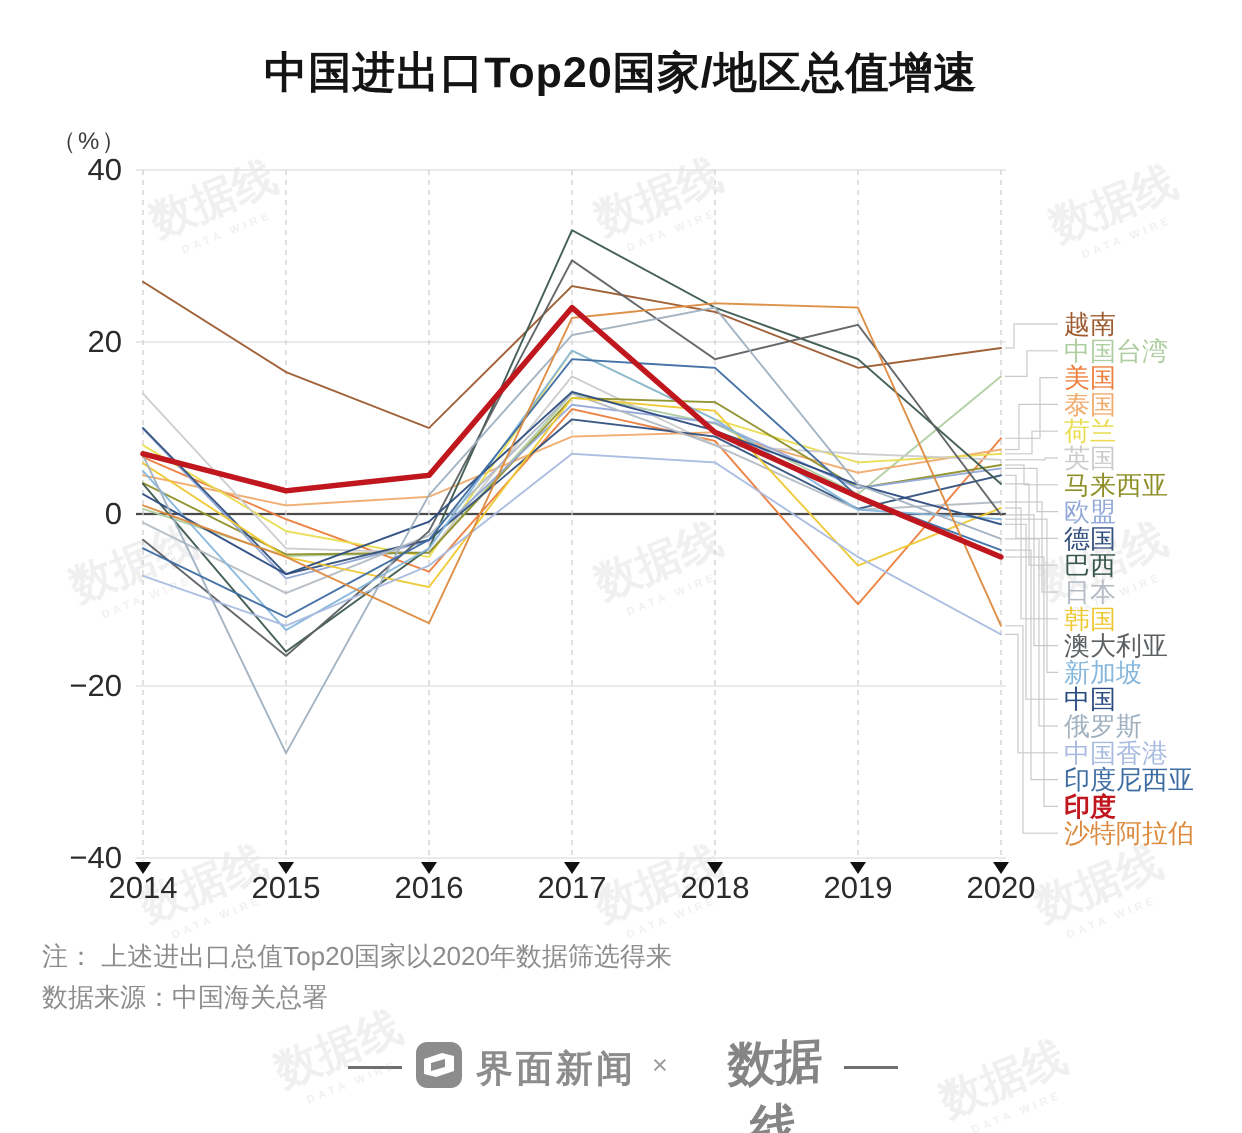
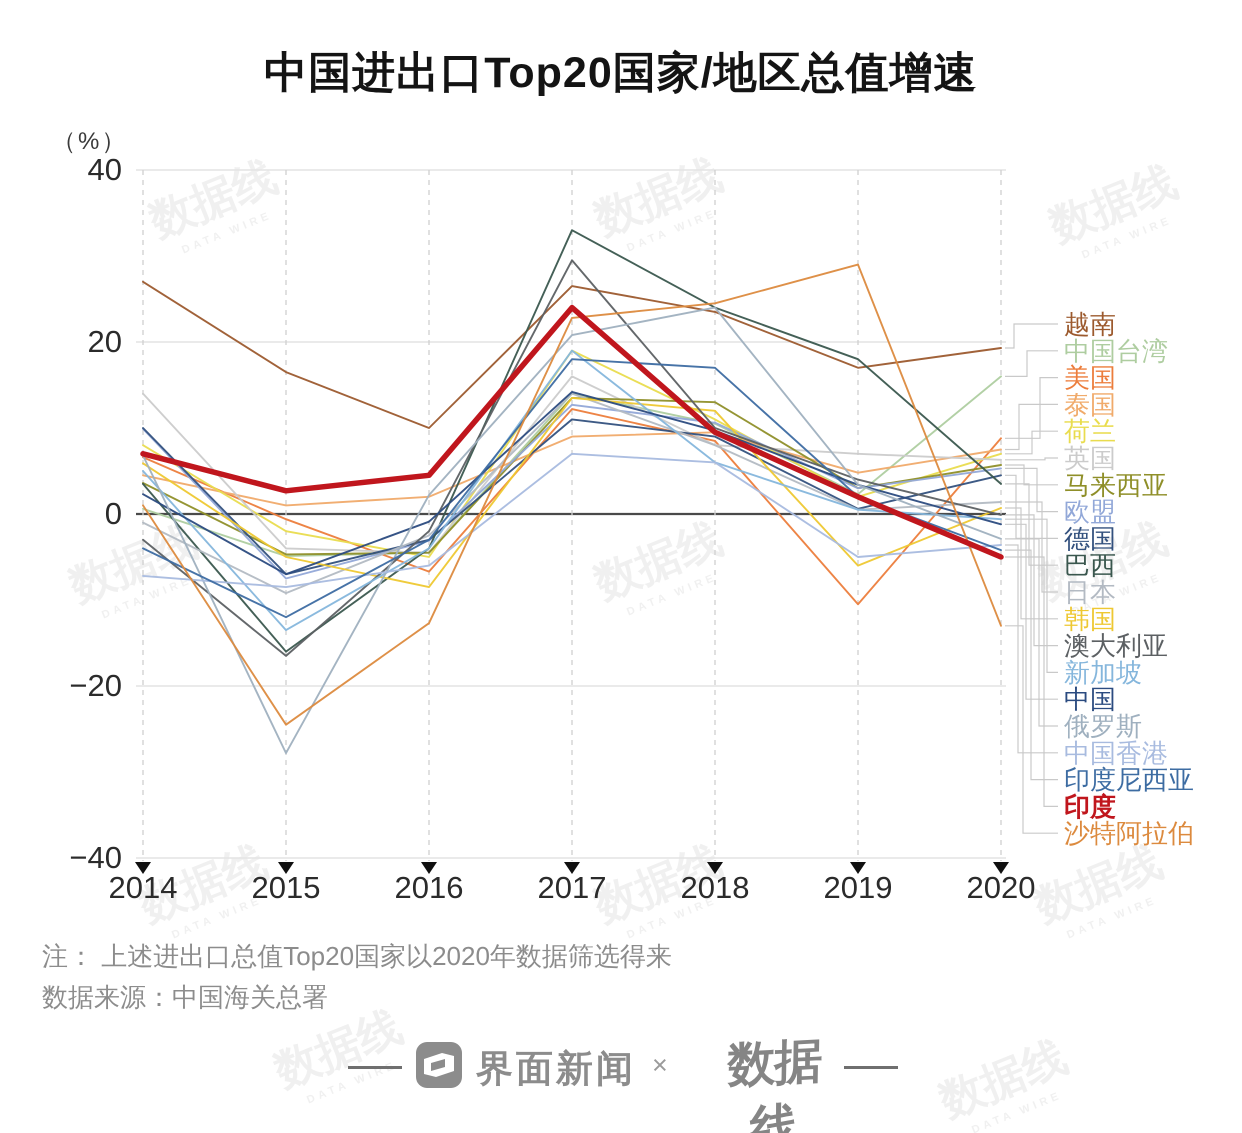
中国香港/2015: -13 -> -8
沙特阿拉伯/2015: -5 -> -24
澳大利亚/2018: 18 -> 10
新加坡/2018: 11 -> 6
荷兰/2019: 6 -> 2
澳大利亚/2019: 22 -> 4
沙特阿拉伯/2019: 24 -> 29
中国香港/2020: -14 -> -4
